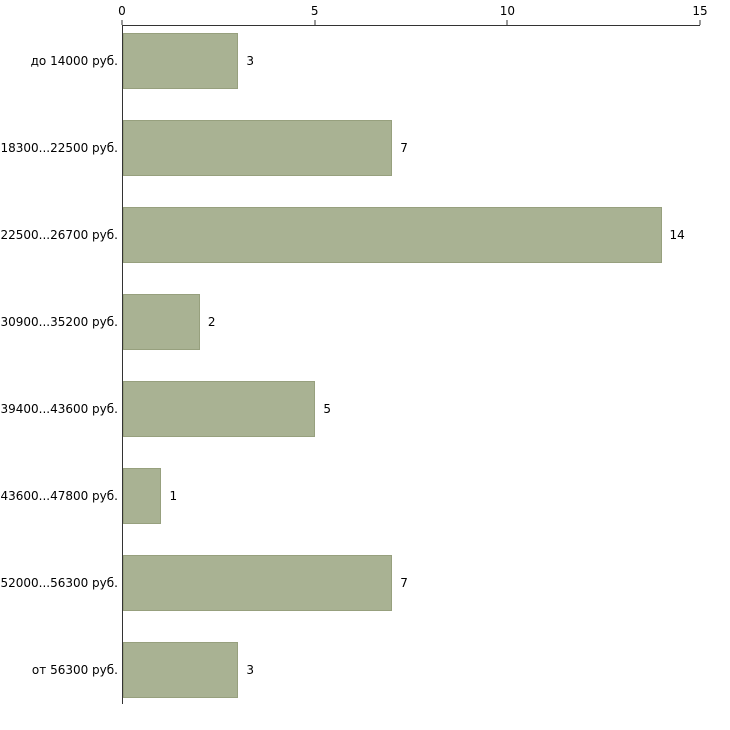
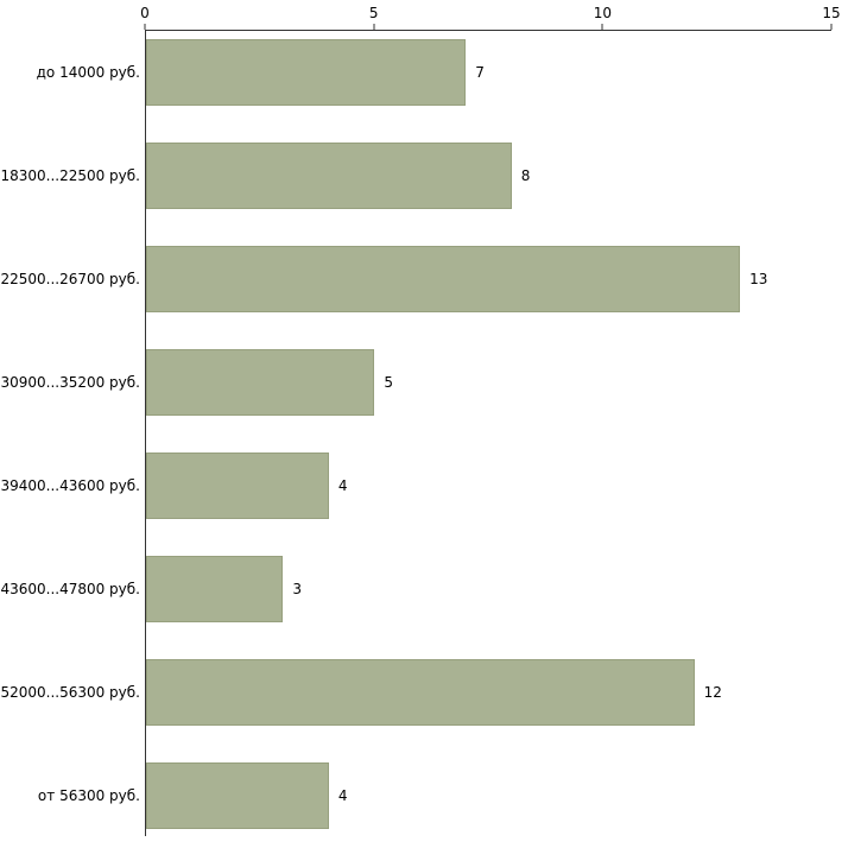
до 14000 руб.: 3 -> 7
18300...22500 руб.: 7 -> 8
22500...26700 руб.: 14 -> 13
30900...35200 руб.: 2 -> 5
39400...43600 руб.: 5 -> 4
43600...47800 руб.: 1 -> 3
52000...56300 руб.: 7 -> 12
от 56300 руб.: 3 -> 4
